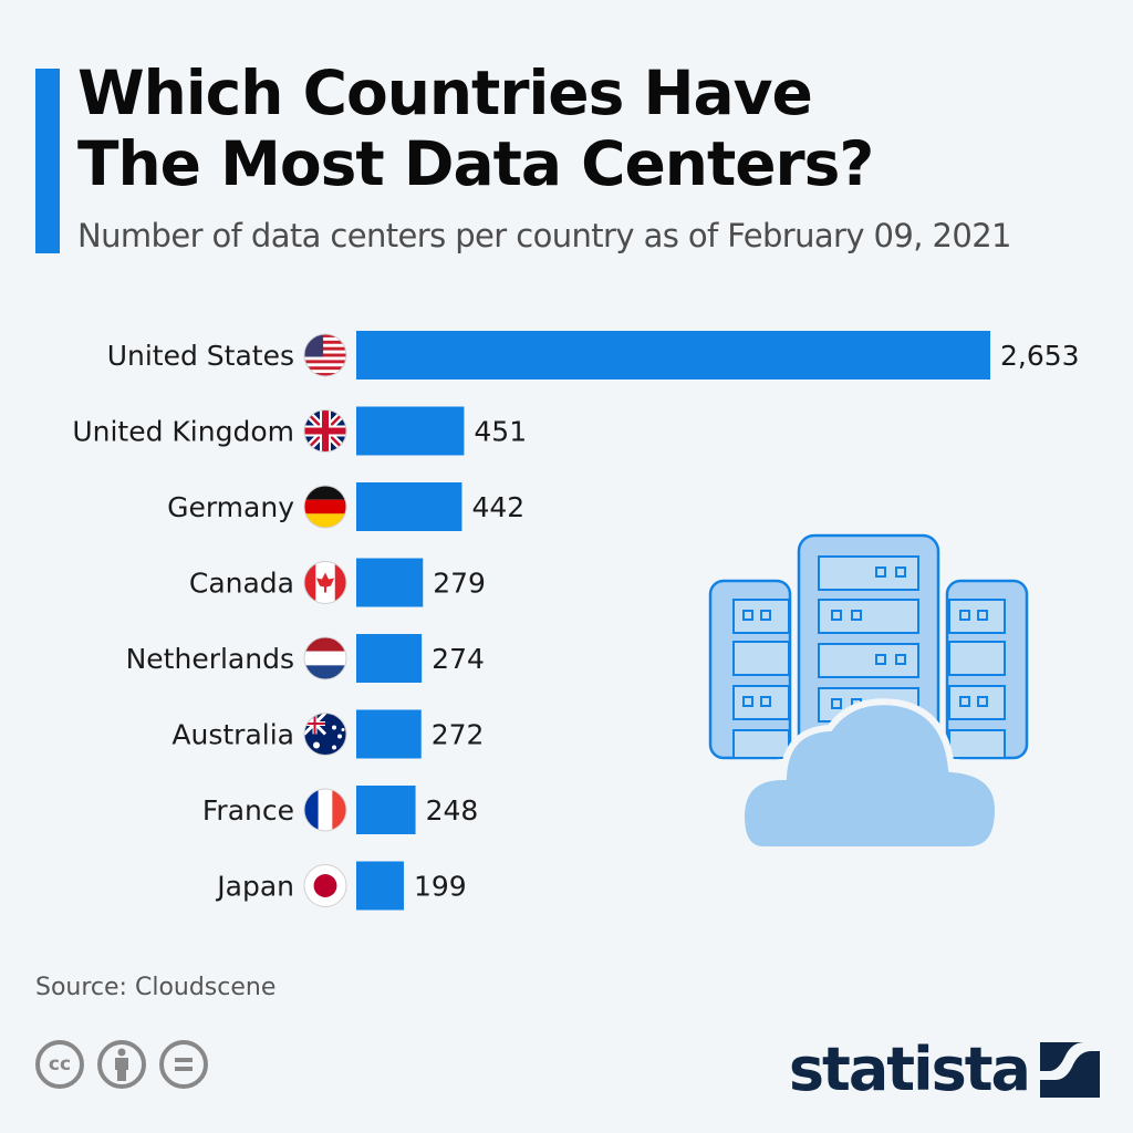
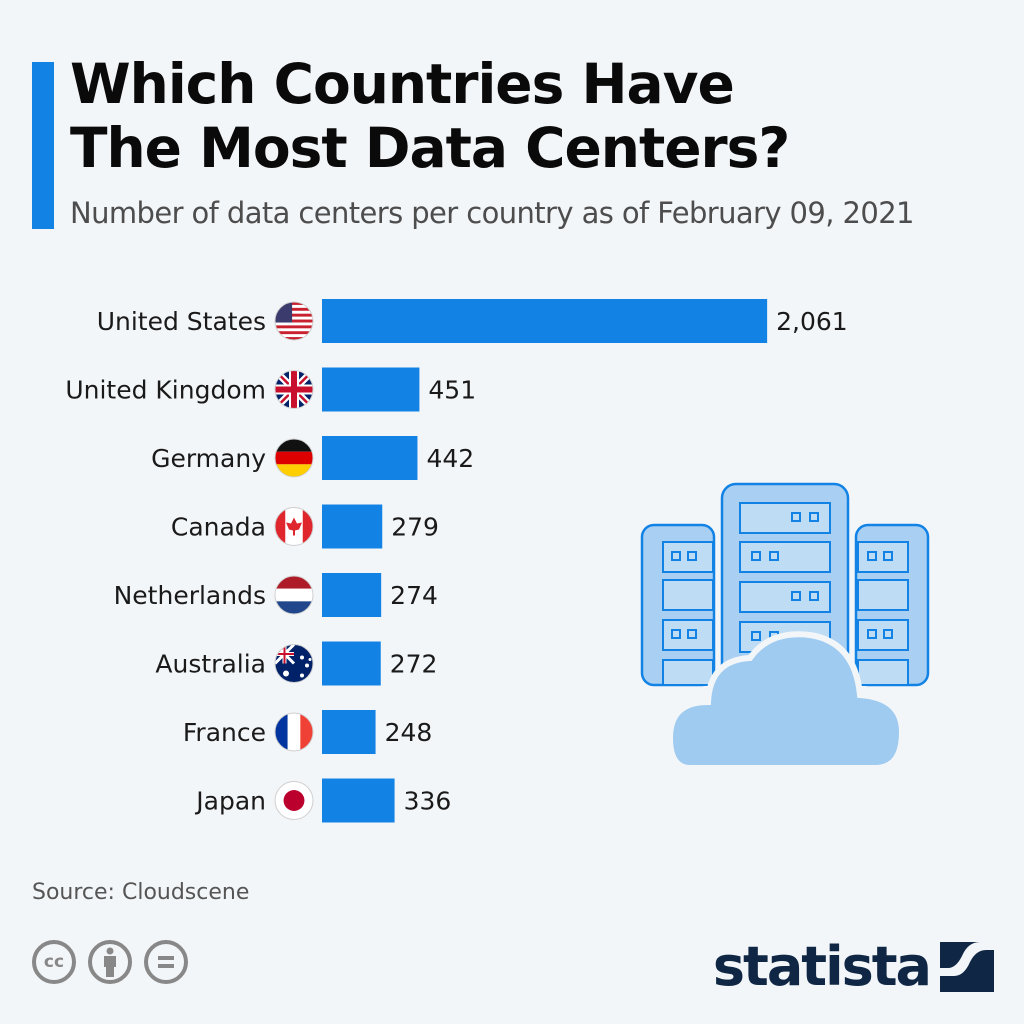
United States: 2,653 -> 2,061
Japan: 199 -> 336
